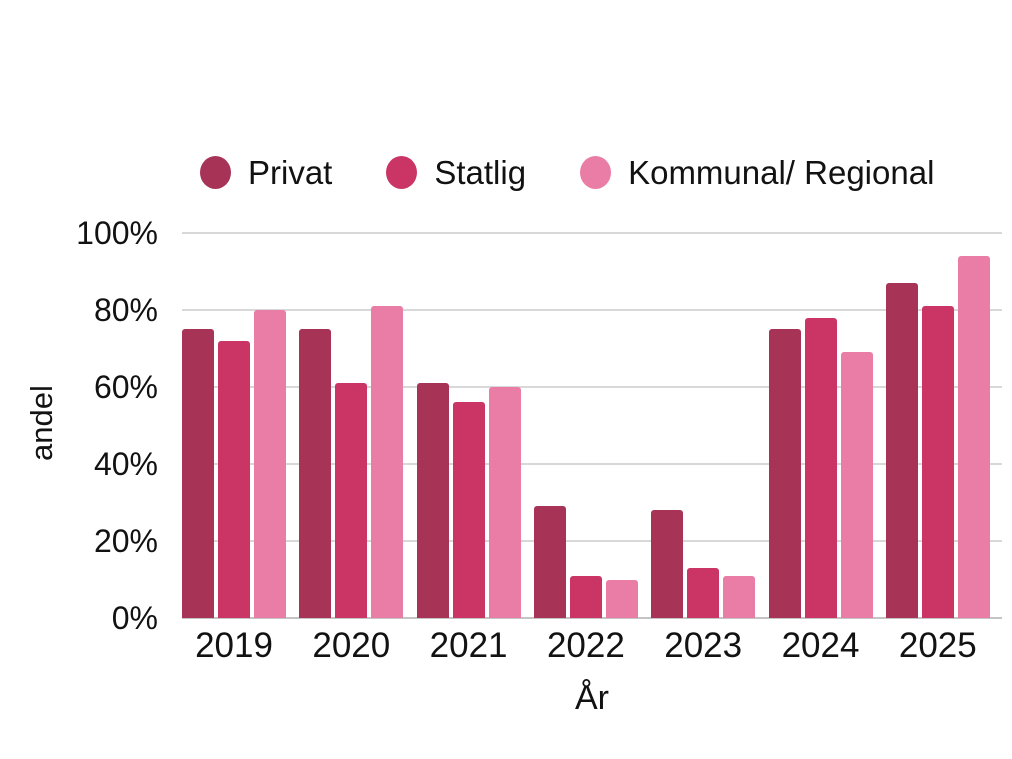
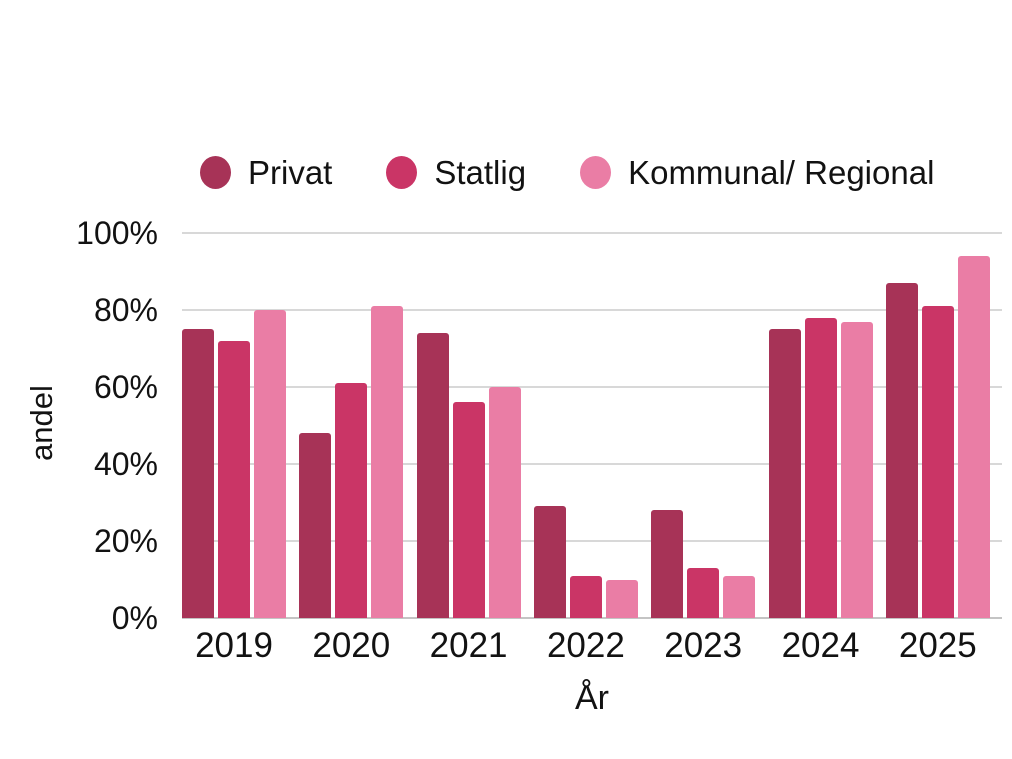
Privat/2020: 75% -> 48%
Privat/2021: 61% -> 74%
Kommunal/ Regional/2024: 69% -> 77%
